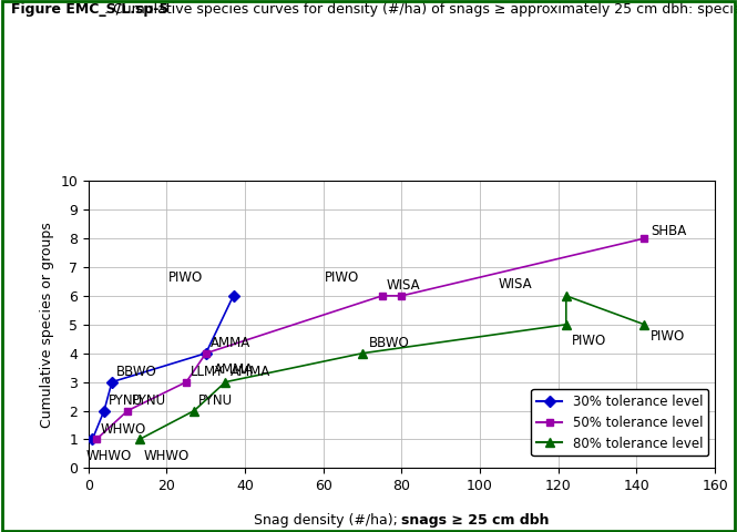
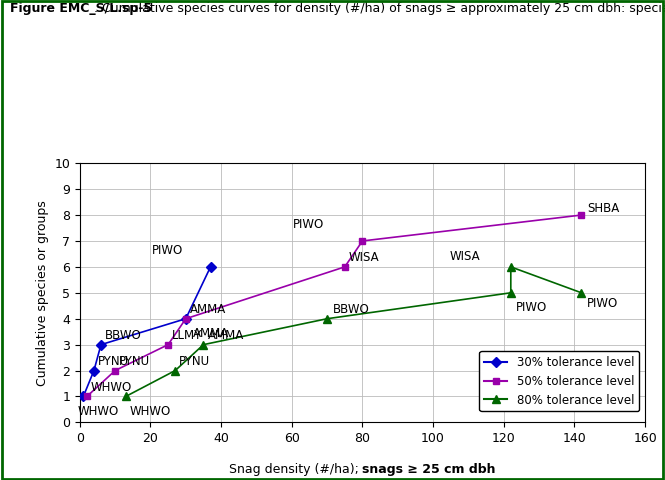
50% tolerance level/80: 6 -> 7
